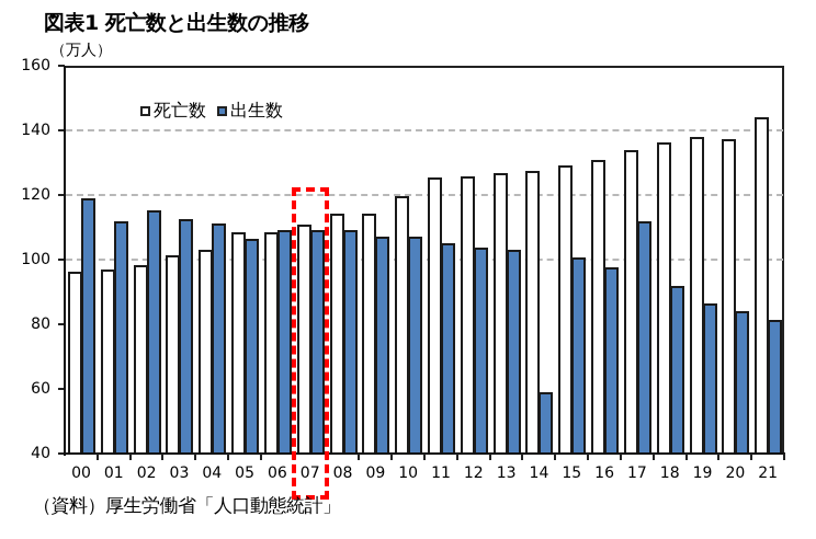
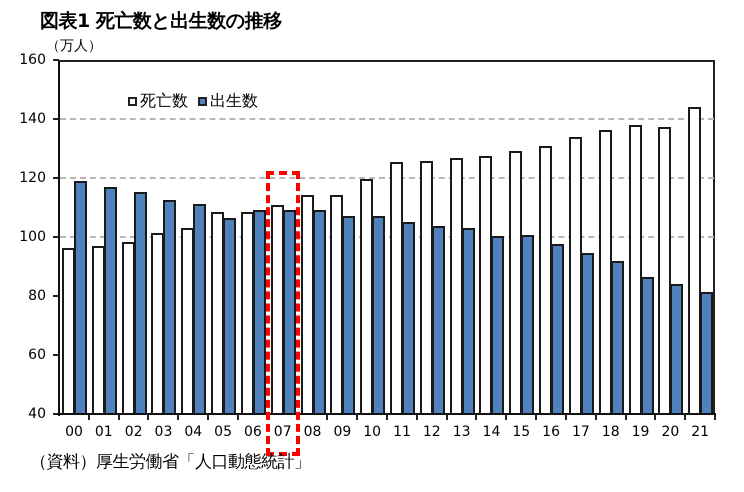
出生数/01: 112 -> 117
出生数/14: 59 -> 100
出生数/17: 112 -> 95
